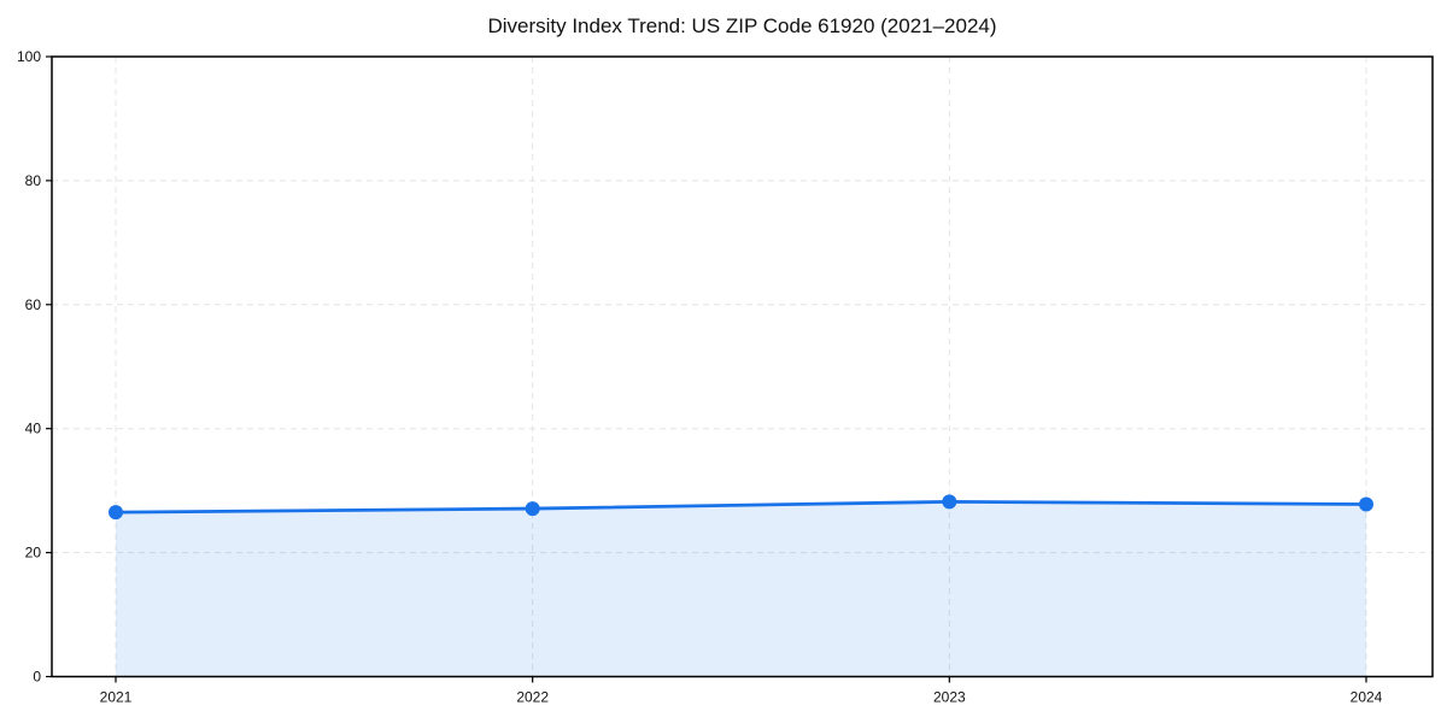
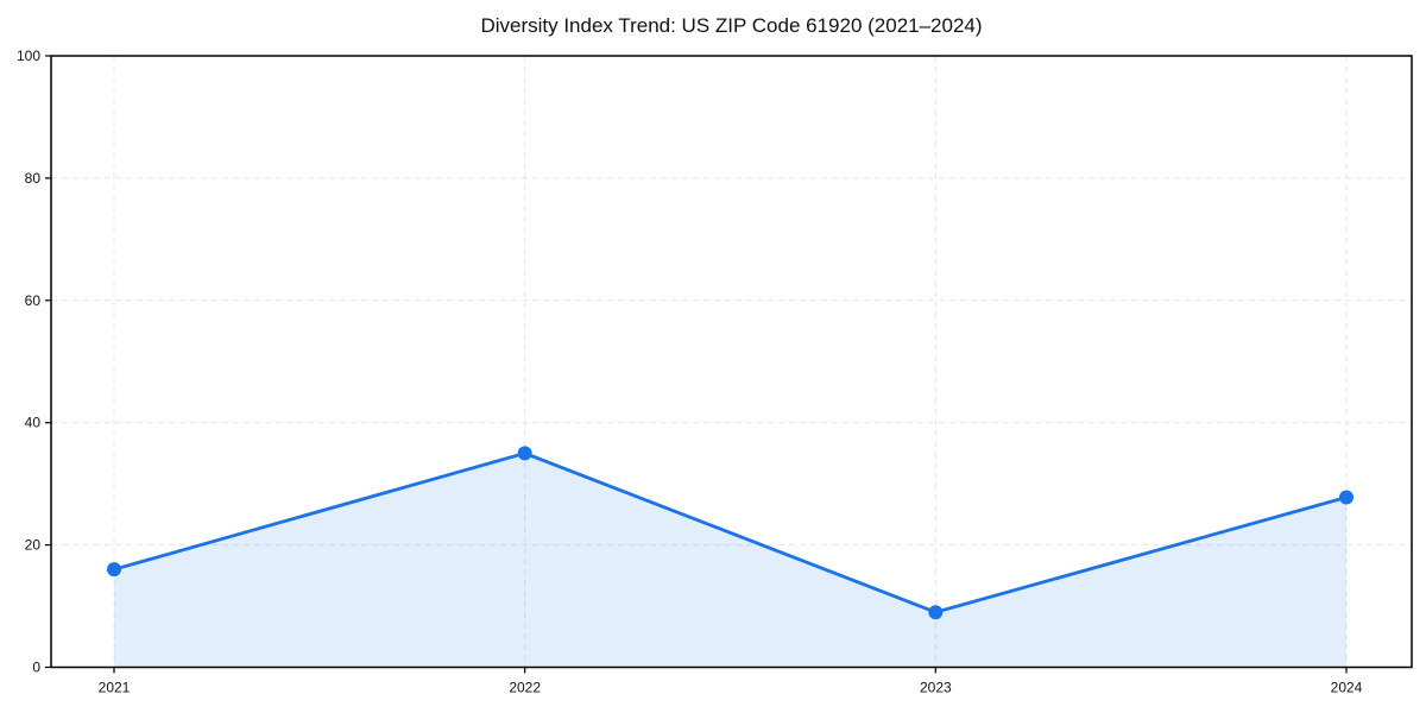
2021: 26 -> 16
2022: 27 -> 35
2023: 28 -> 9
